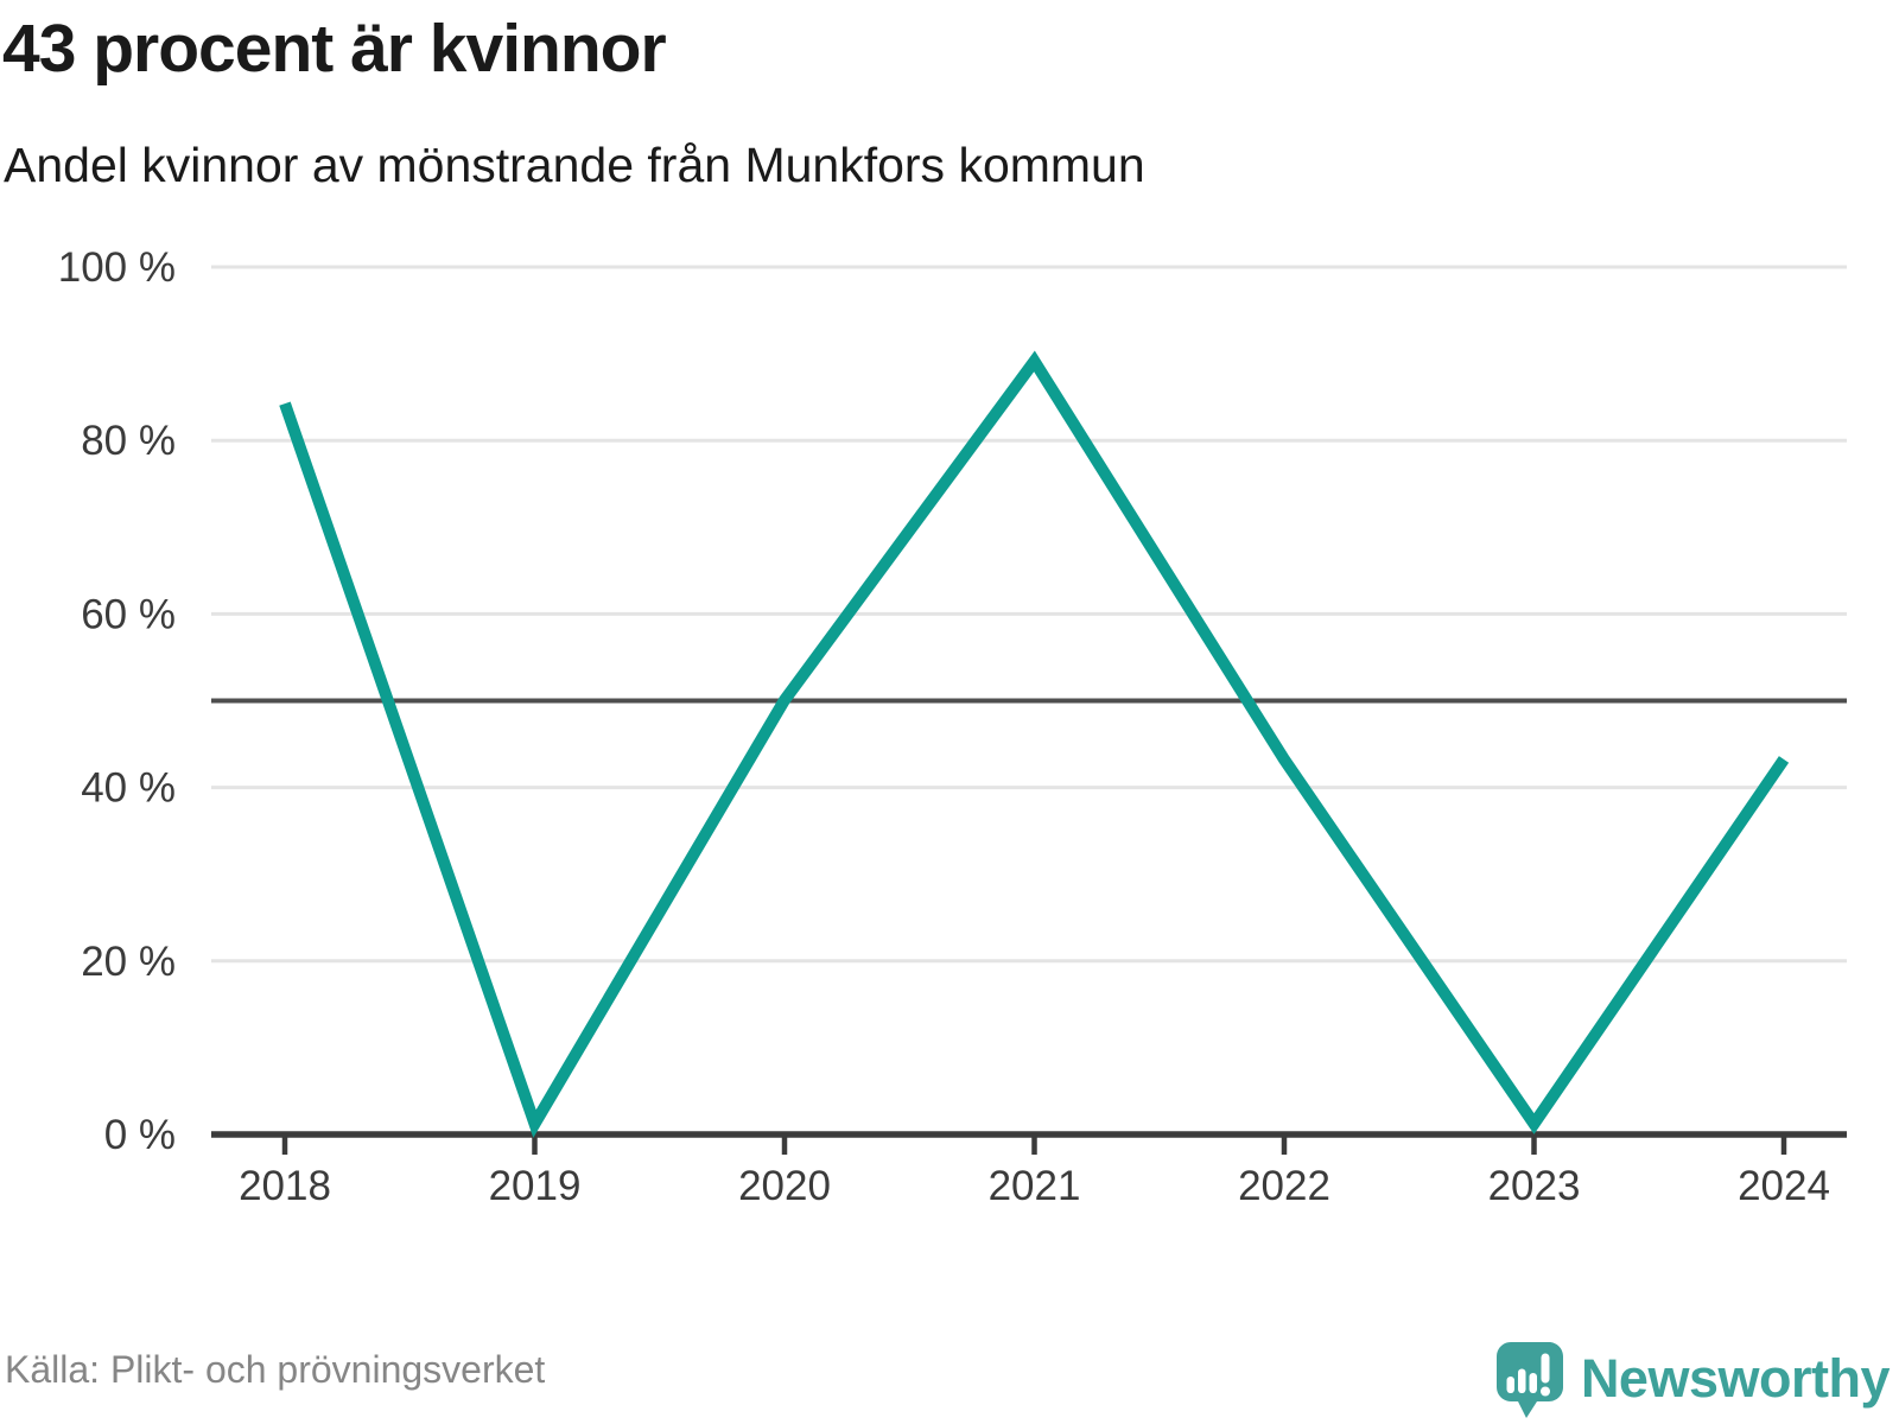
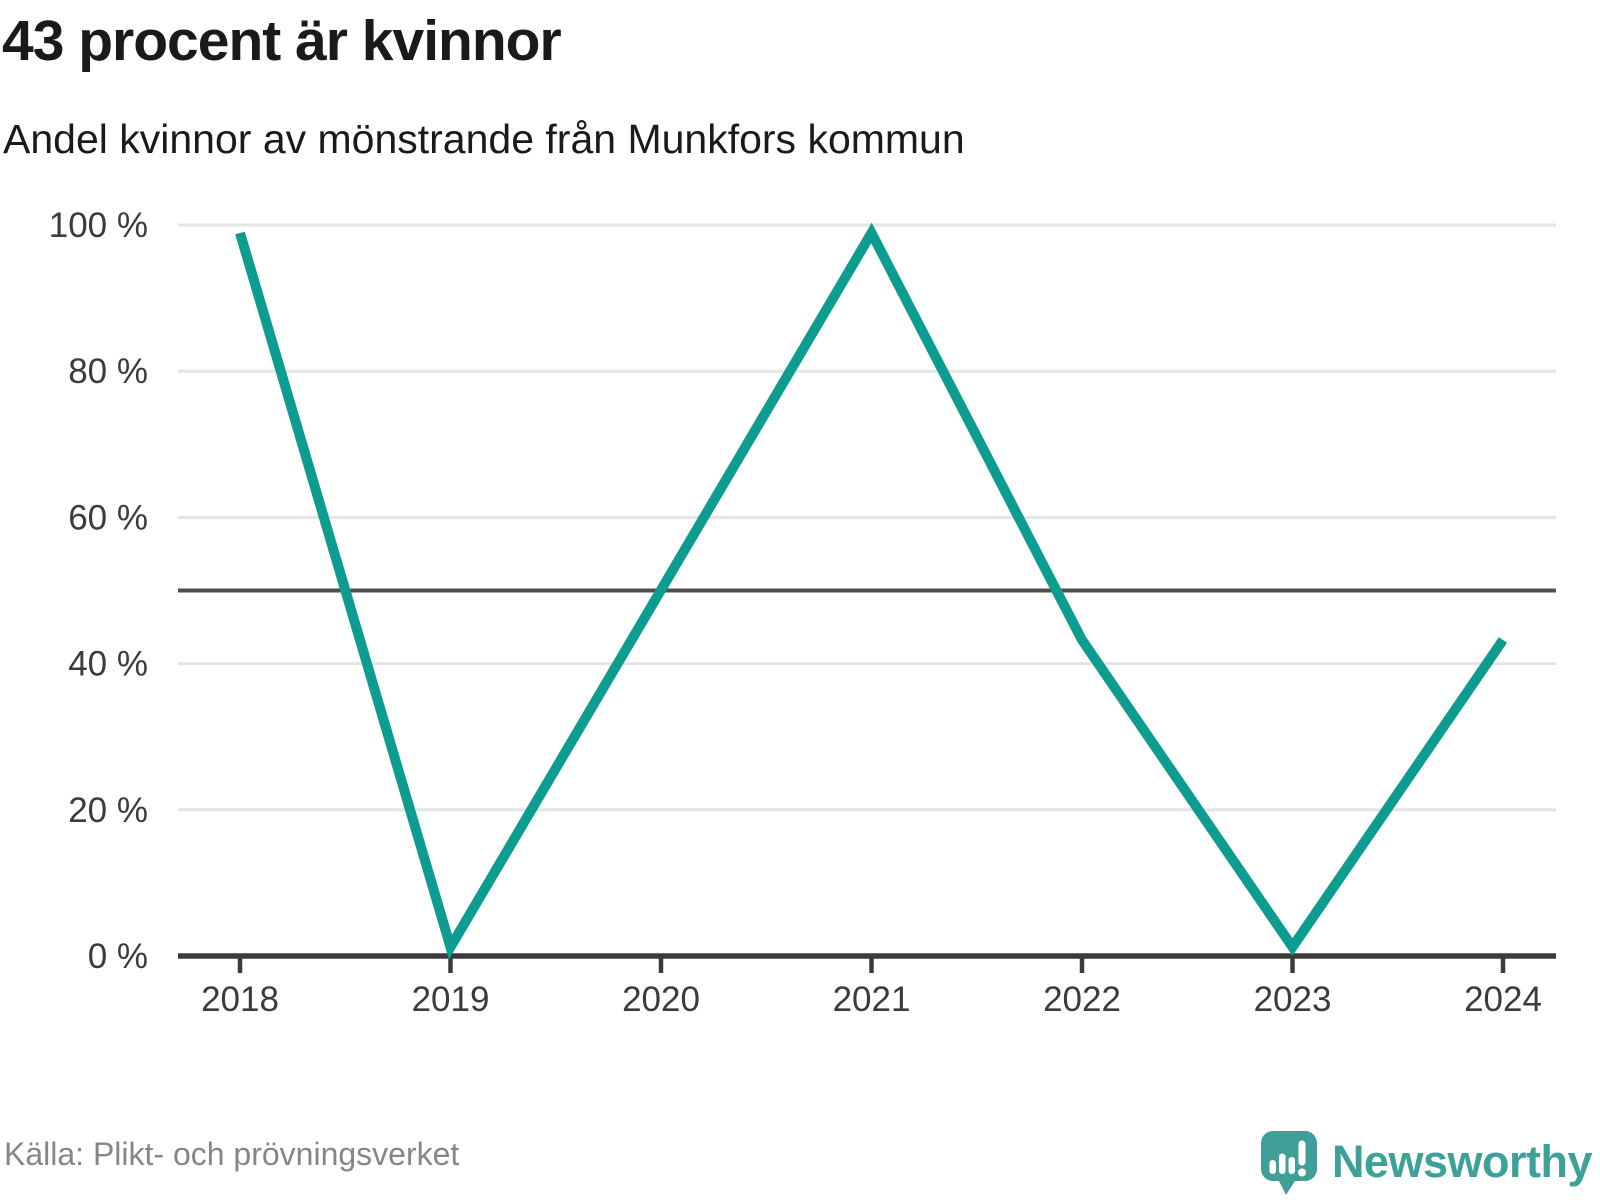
2018: 85% -> 100%
2021: 90% -> 100%
